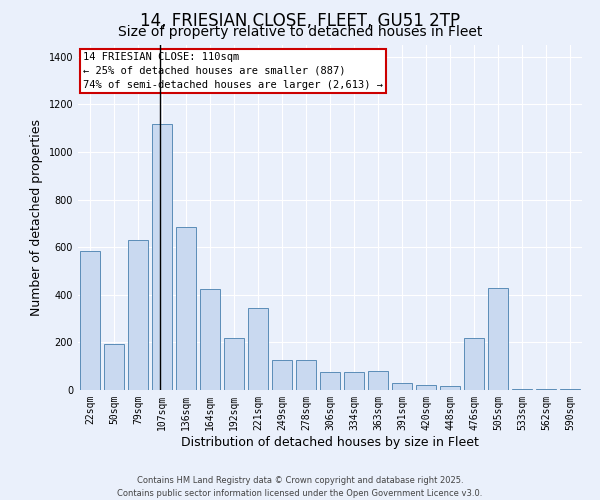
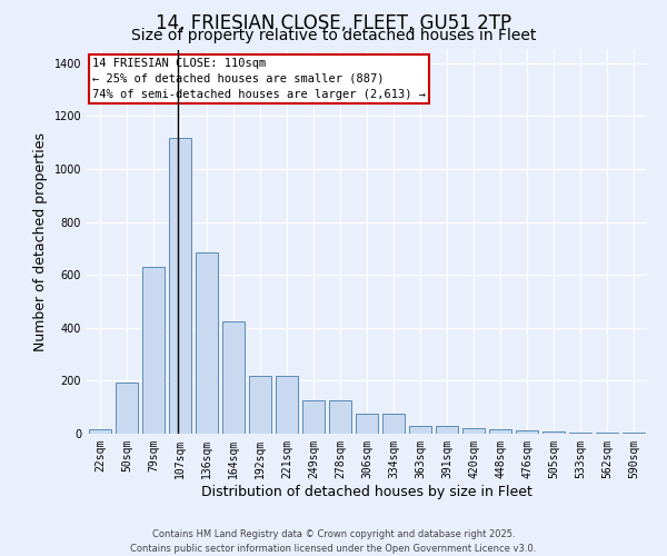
22sqm: 585 -> 15
221sqm: 345 -> 220
363sqm: 80 -> 28
476sqm: 220 -> 12
505sqm: 430 -> 8
